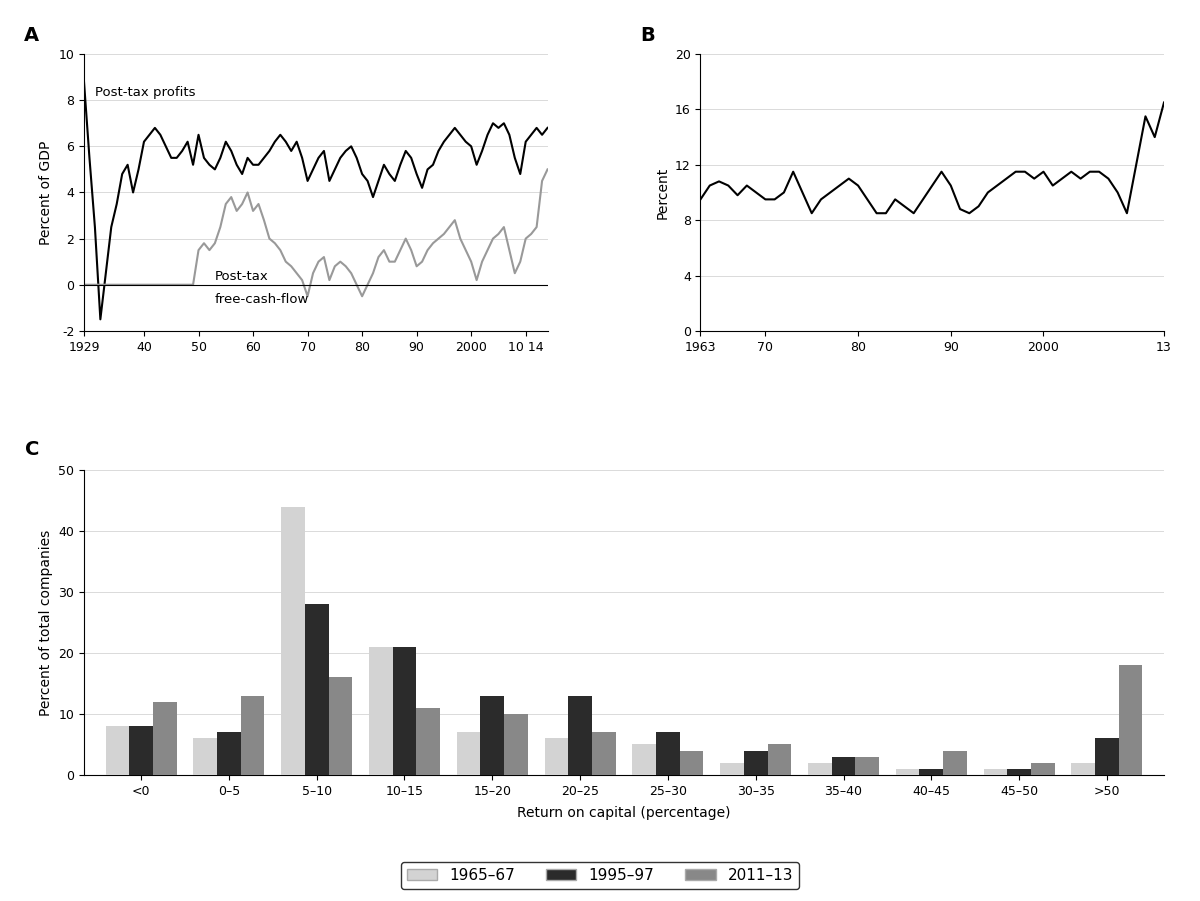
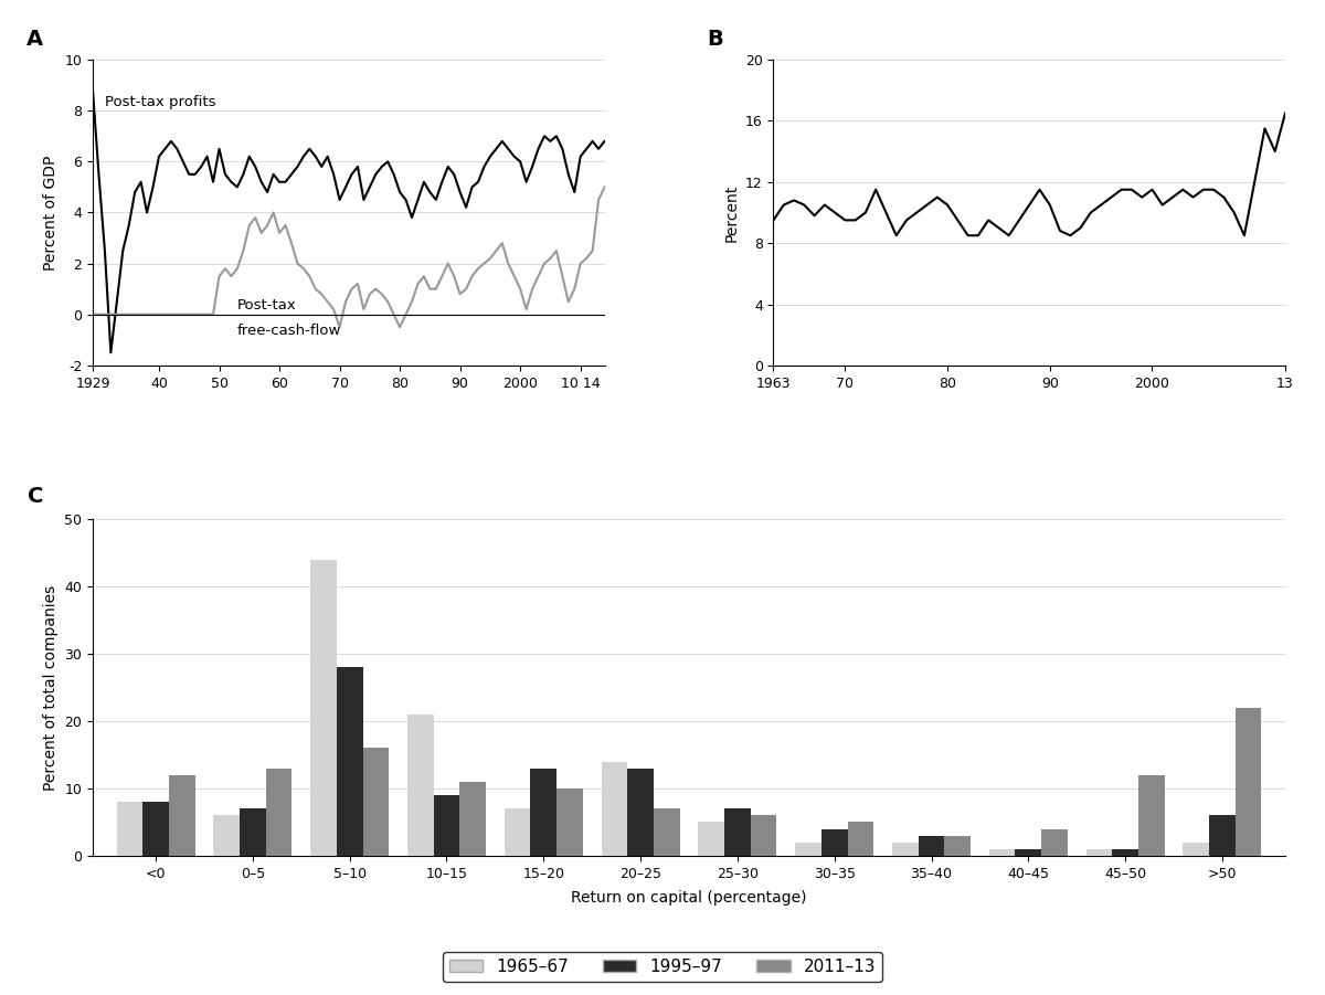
1995–97/10–15: 21 -> 9
1965–67/20–25: 6 -> 14
2011–13/25–30: 4 -> 6
2011–13/45–50: 2 -> 12
2011–13/>50: 18 -> 22
